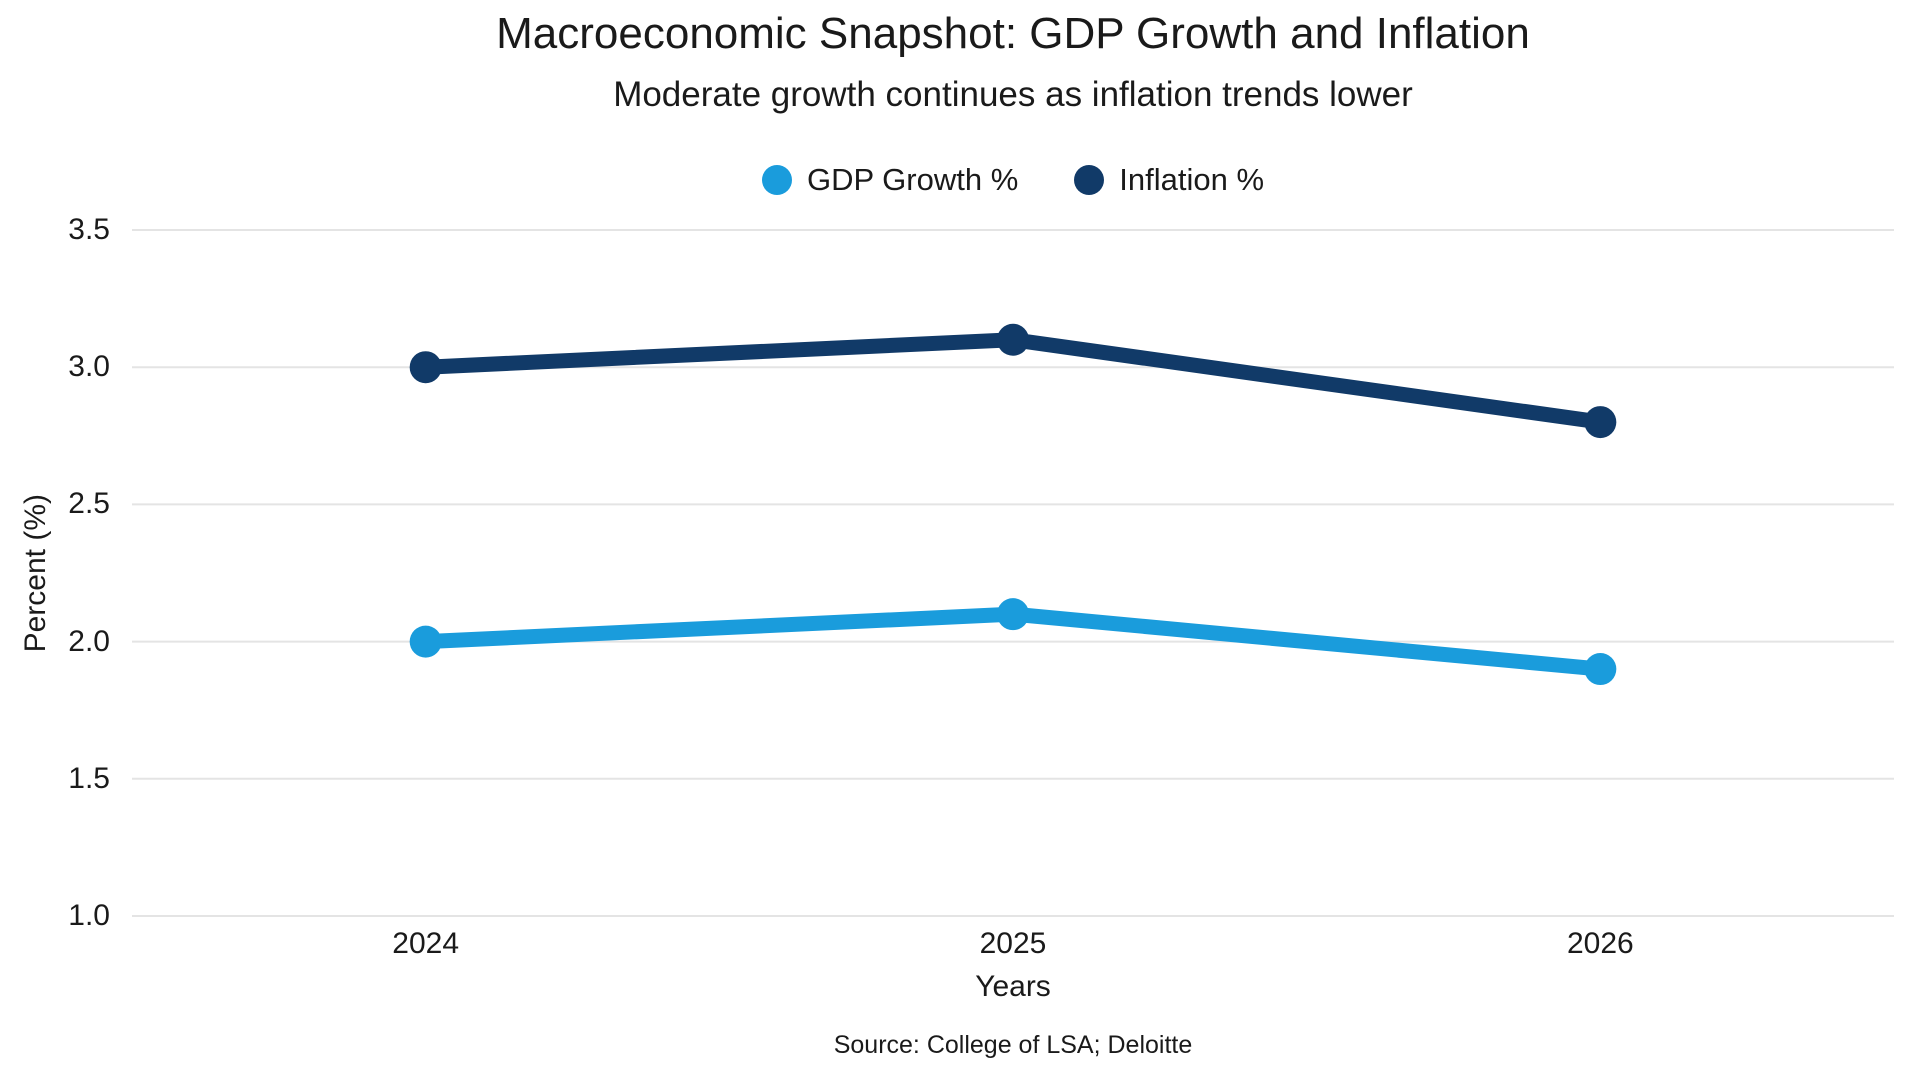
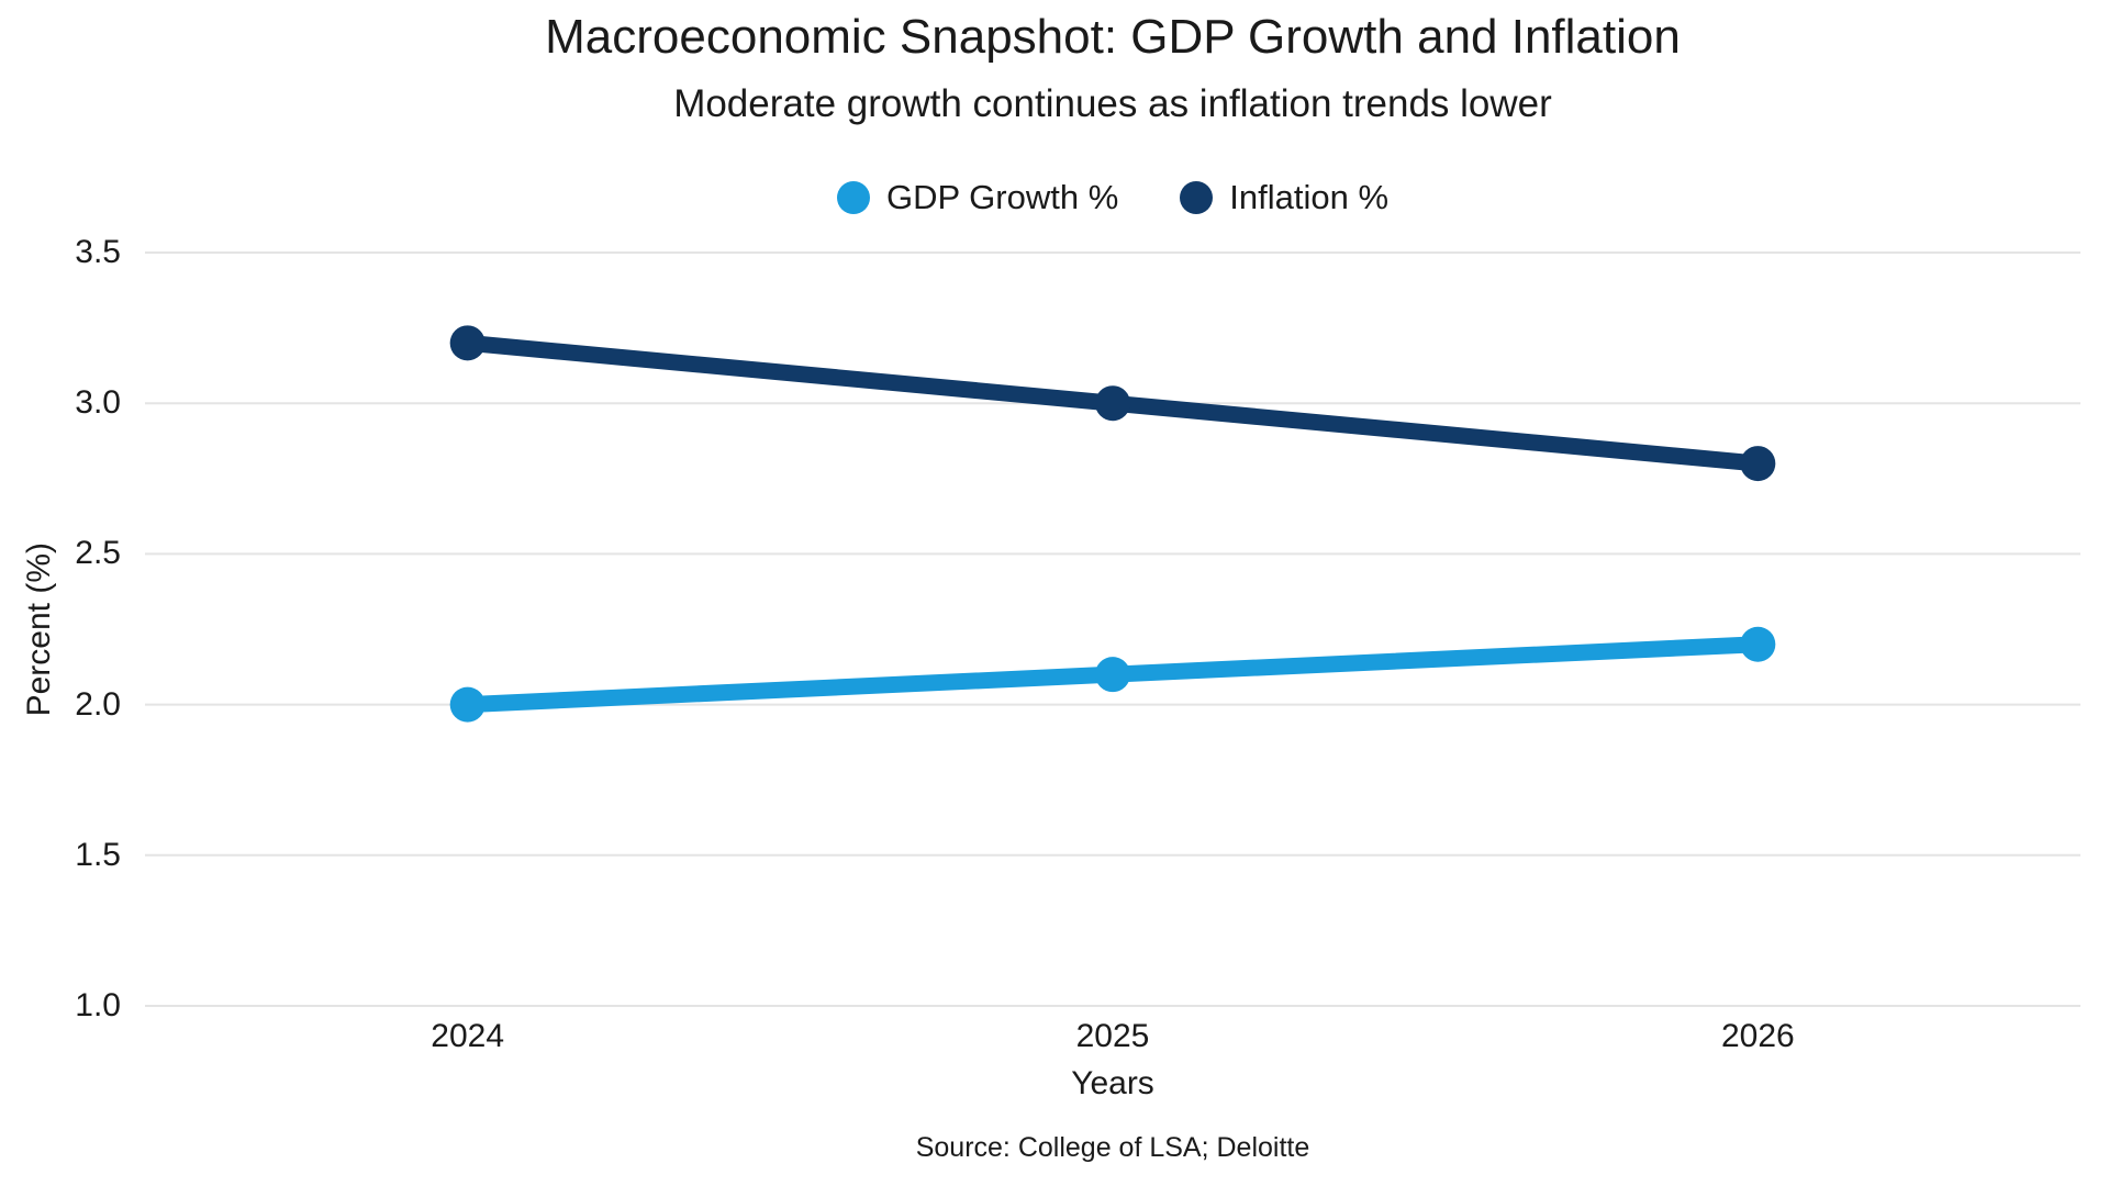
Inflation %/2024: 3.0 -> 3.2
Inflation %/2025: 3.1 -> 3.0
GDP Growth %/2026: 1.9 -> 2.2
